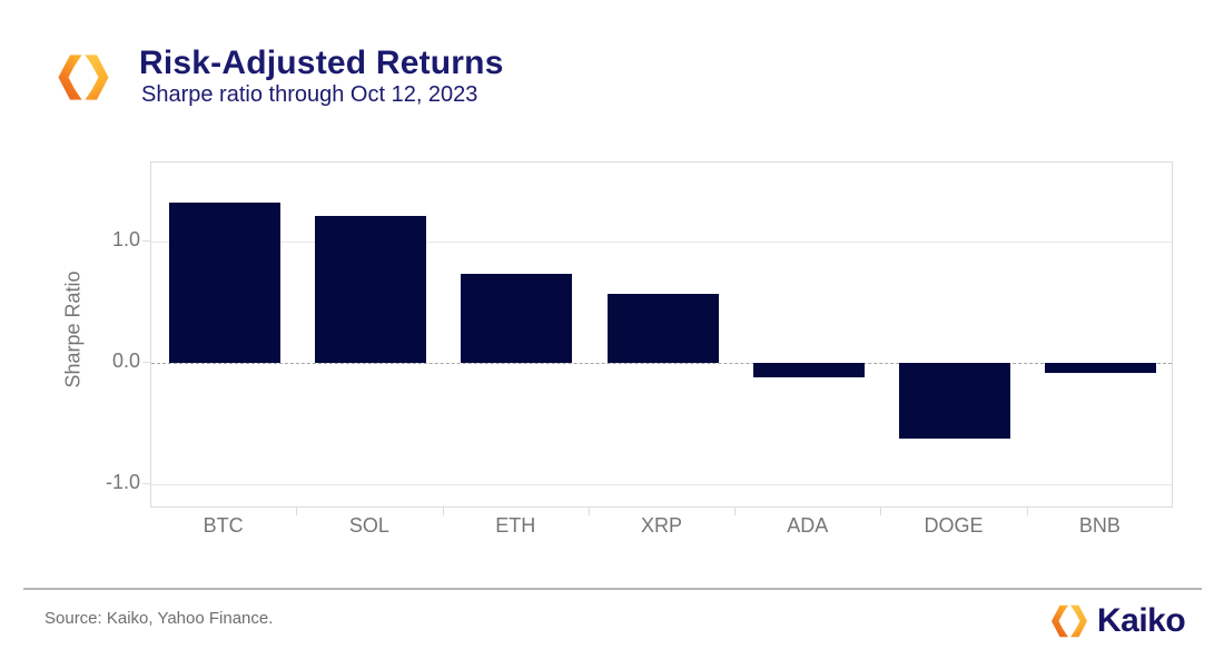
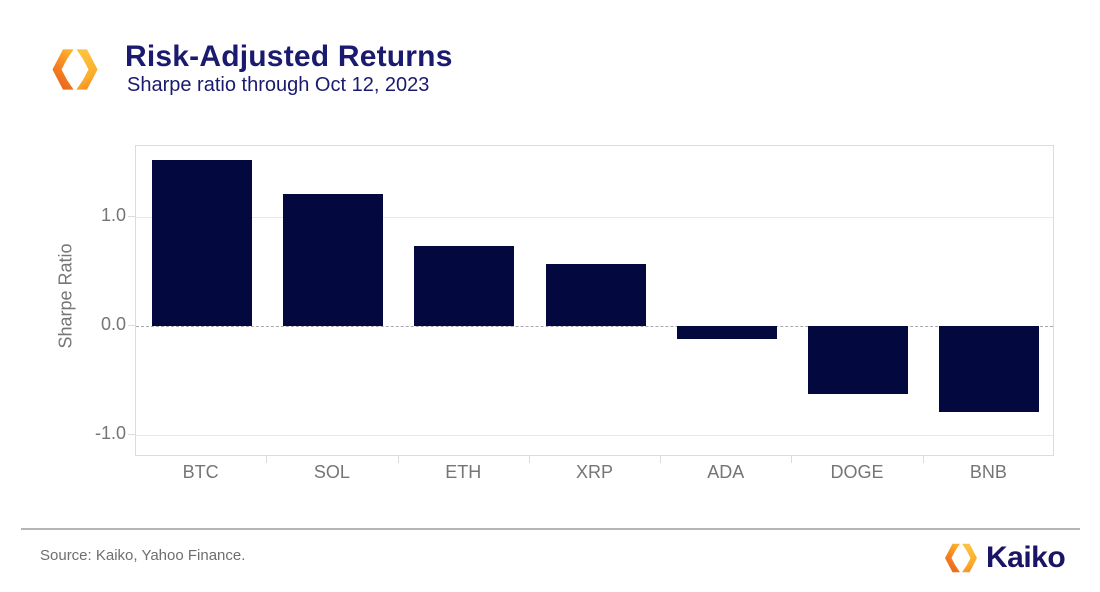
BTC: 1.32 -> 1.52
BNB: -0.08 -> -0.79
